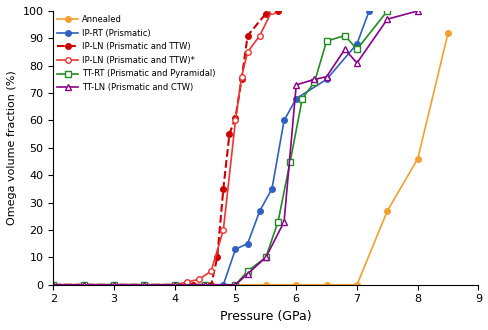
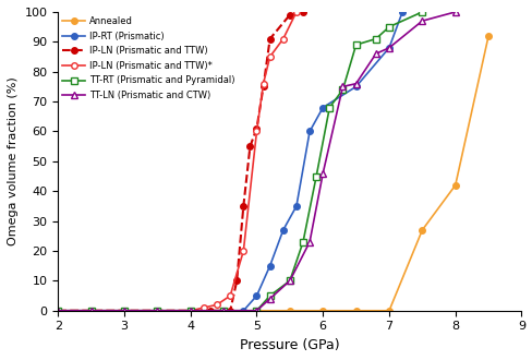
IP-RT (Prismatic)/5: 13 -> 5
TT-LN (Prismatic and CTW)/6: 73 -> 46
TT-RT (Prismatic and Pyramidal)/7: 86 -> 95
TT-LN (Prismatic and CTW)/7: 81 -> 88
Annealed/8: 46 -> 42
